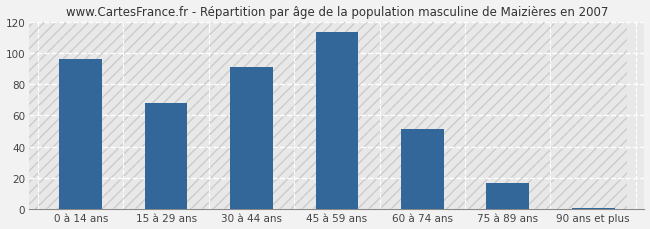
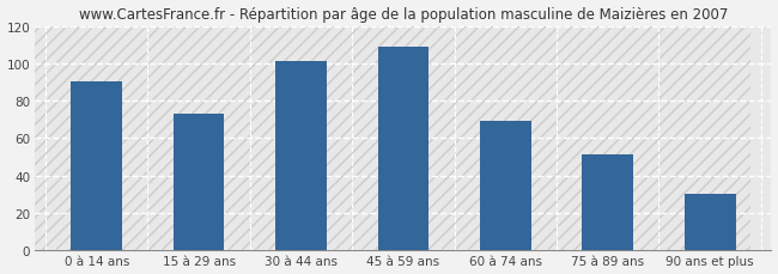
0 à 14 ans: 96 -> 90
15 à 29 ans: 68 -> 73
30 à 44 ans: 91 -> 101
45 à 59 ans: 113 -> 109
60 à 74 ans: 51 -> 69
75 à 89 ans: 17 -> 51
90 ans et plus: 1 -> 30
